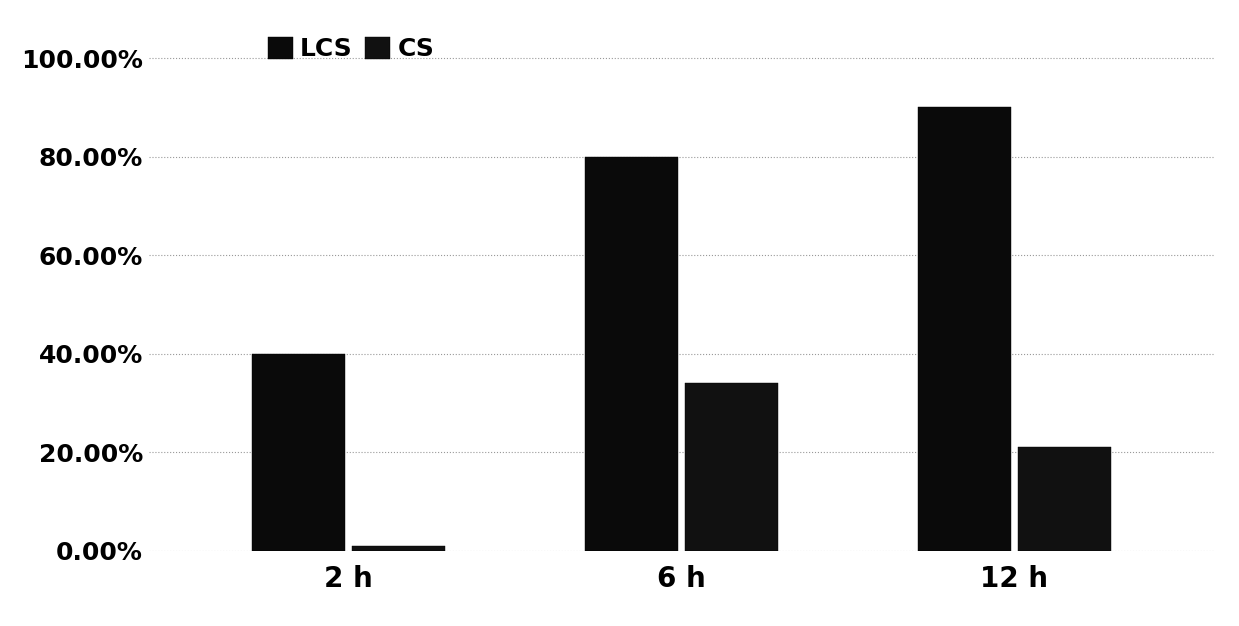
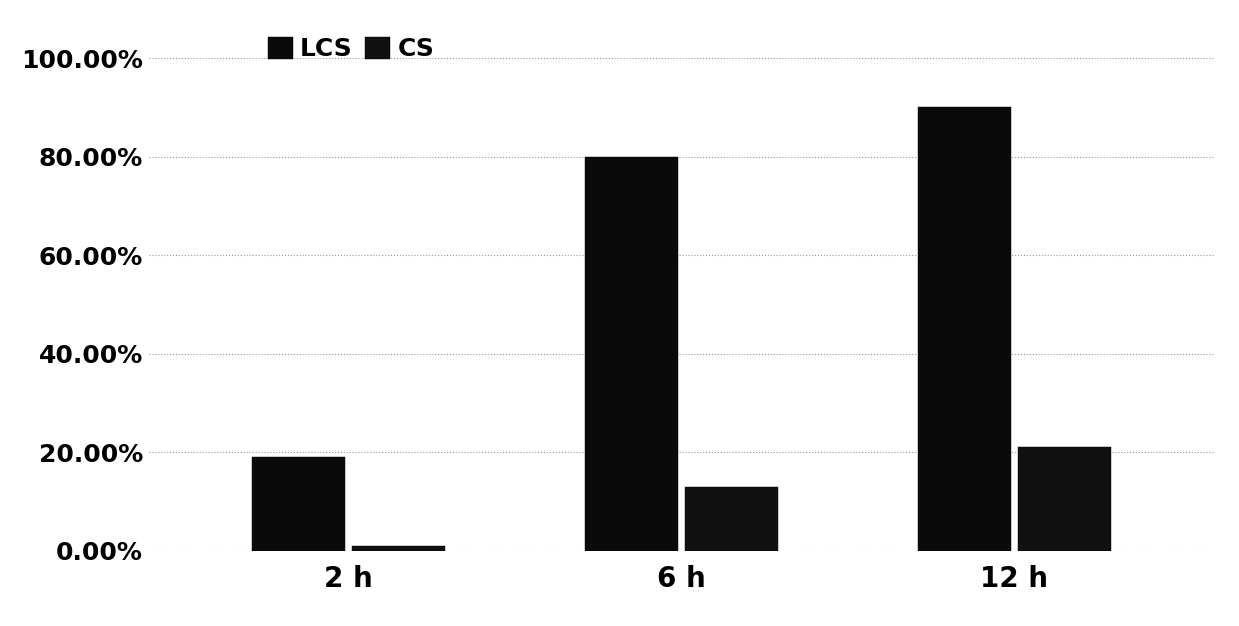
LCS/2 h: 40% -> 19%
CS/6 h: 34% -> 13%
